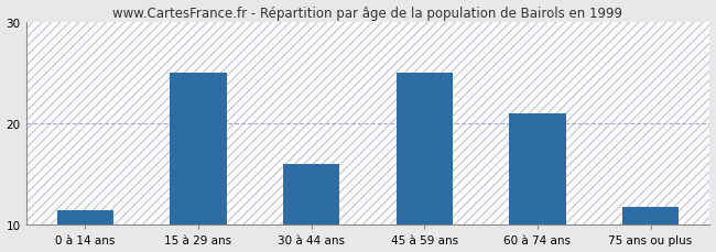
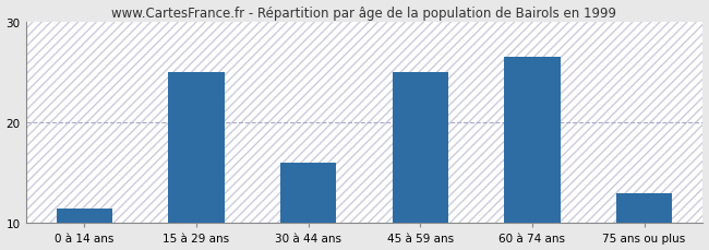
60 à 74 ans: 21.0 -> 26.5
75 ans ou plus: 11.8 -> 13.0
